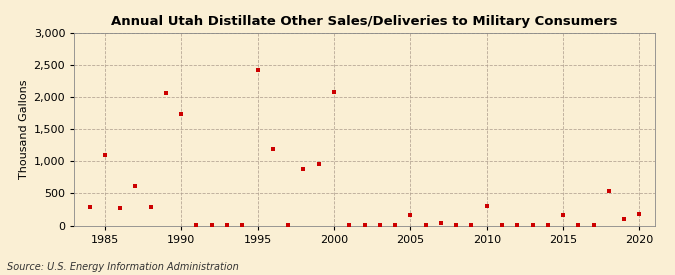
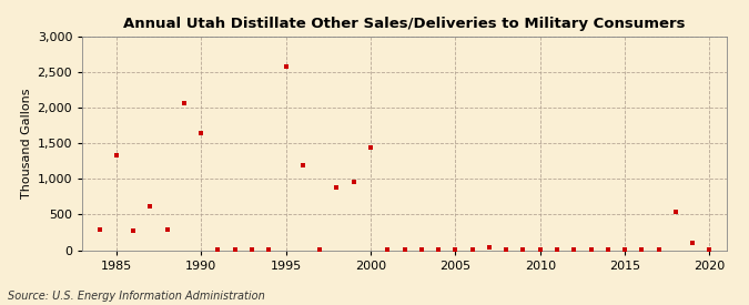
1985: 1,100 -> 1,340
1990: 1,740 -> 1,640
1995: 2,420 -> 2,580
2000: 2,080 -> 1,440
2005: 160 -> 0
2010: 300 -> 0
2015: 160 -> 0
2020: 180 -> 0
